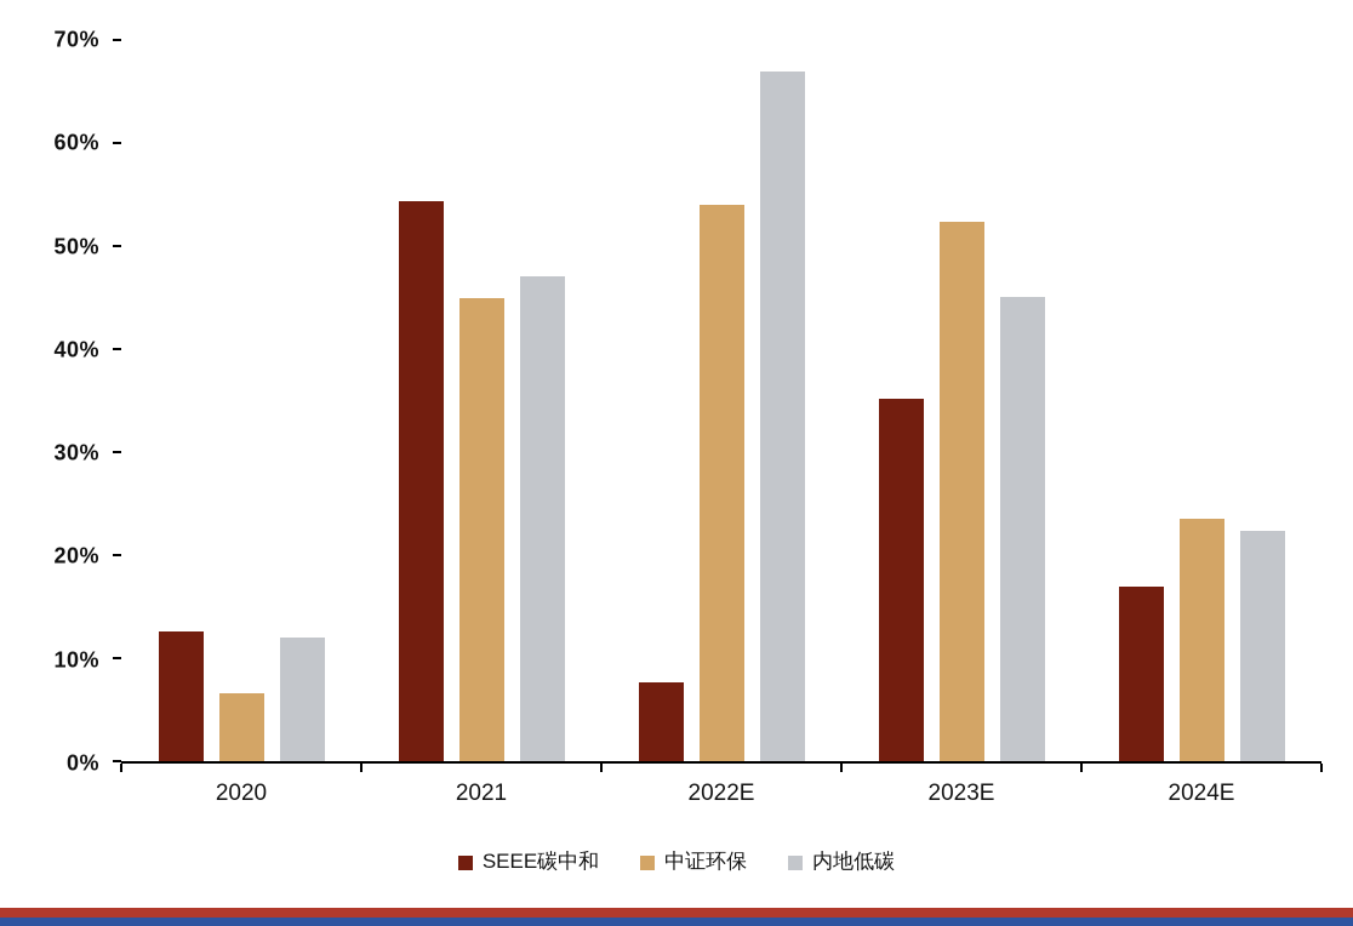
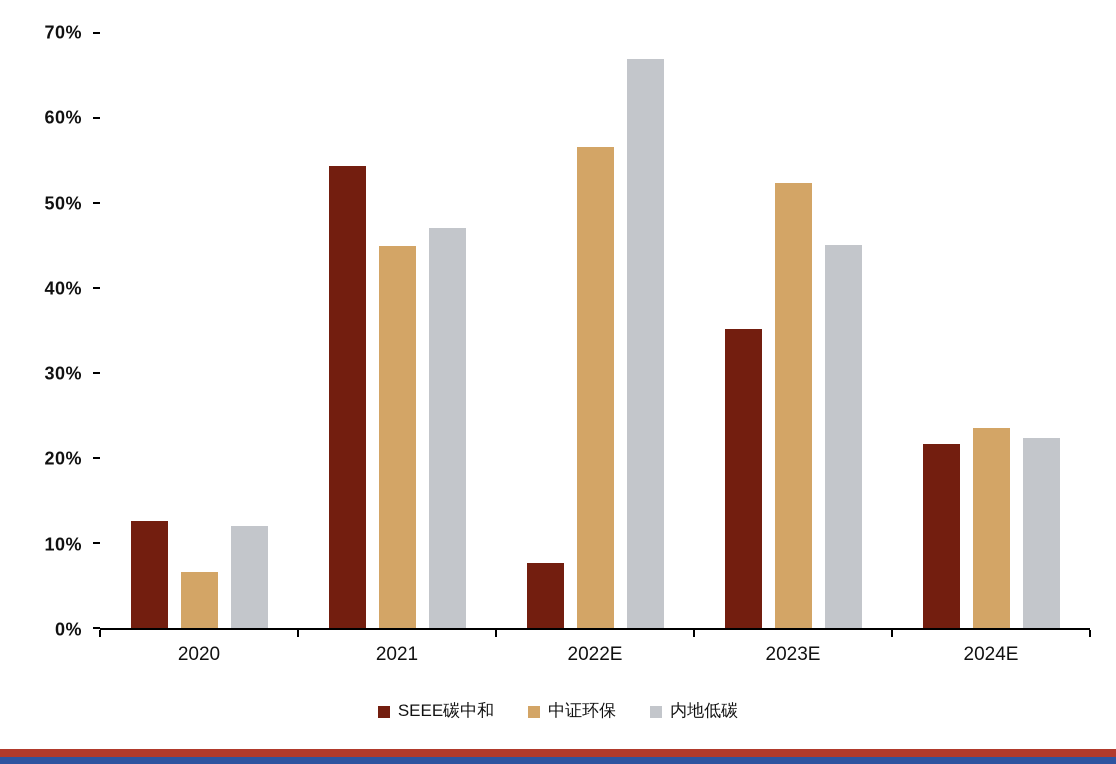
中证环保/2022E: 54% -> 57%
SEEE碳中和/2024E: 17% -> 22%
